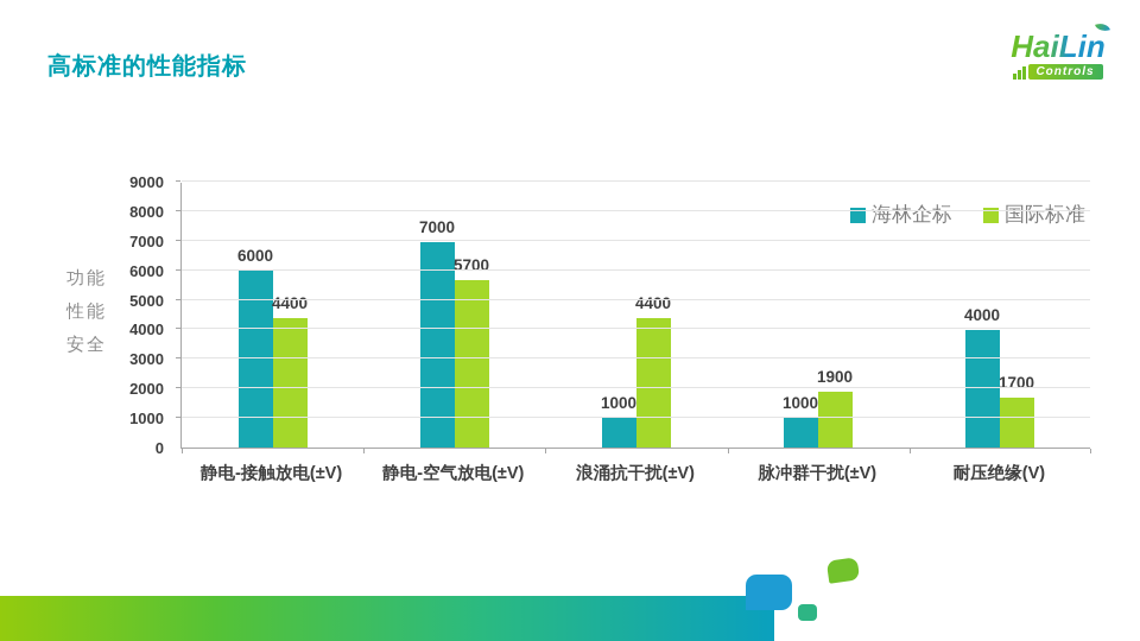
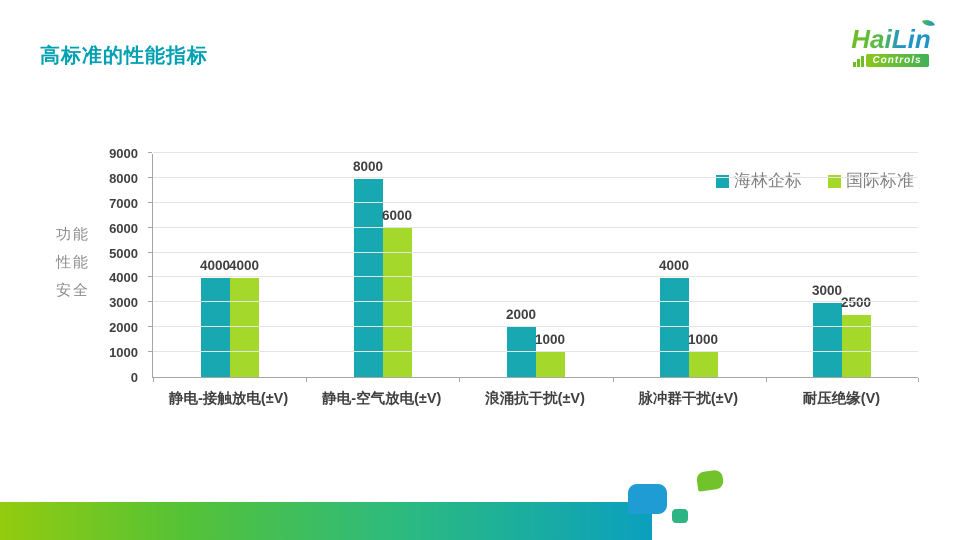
海林企标/静电-接触放电(±V): 6000 -> 4000
国际标准/静电-接触放电(±V): 4400 -> 4000
海林企标/静电-空气放电(±V): 7000 -> 8000
国际标准/静电-空气放电(±V): 5700 -> 6000
海林企标/浪涌抗干扰(±V): 1000 -> 2000
国际标准/浪涌抗干扰(±V): 4400 -> 1000
海林企标/脉冲群干扰(±V): 1000 -> 4000
国际标准/脉冲群干扰(±V): 1900 -> 1000
海林企标/耐压绝缘(V): 4000 -> 3000
国际标准/耐压绝缘(V): 1700 -> 2500
